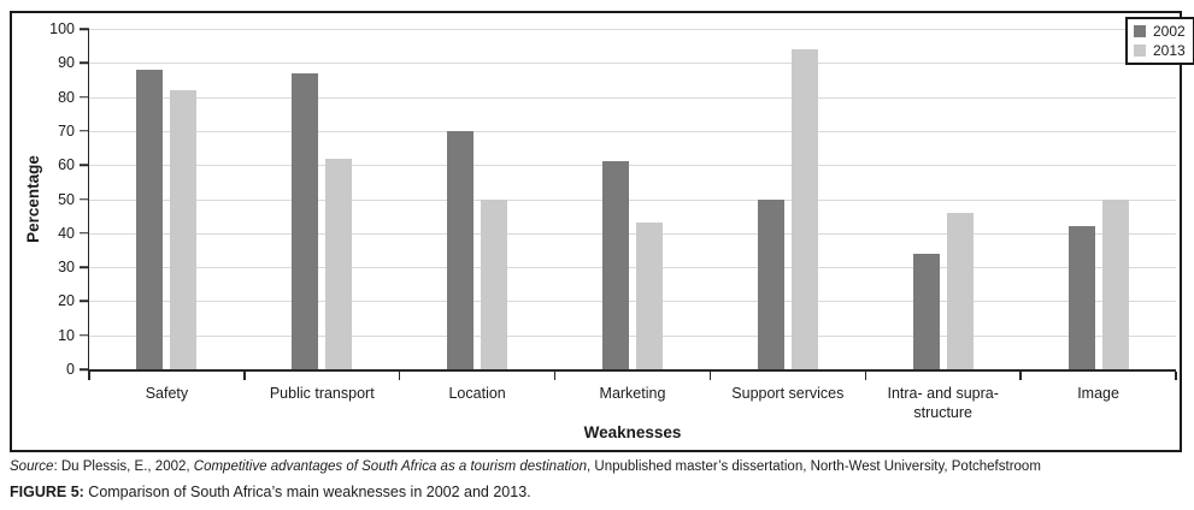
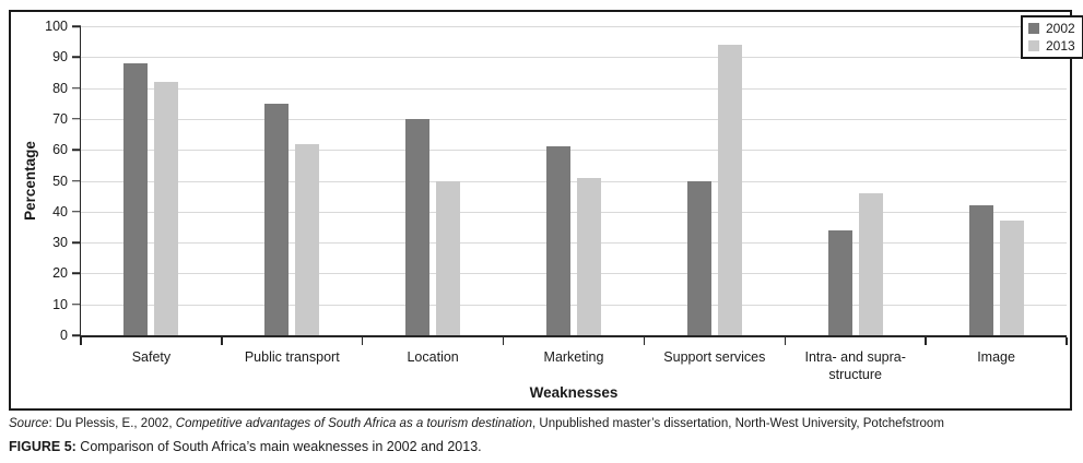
2002/Public transport: 87 -> 75
2013/Marketing: 43 -> 51
2013/Image: 50 -> 37
